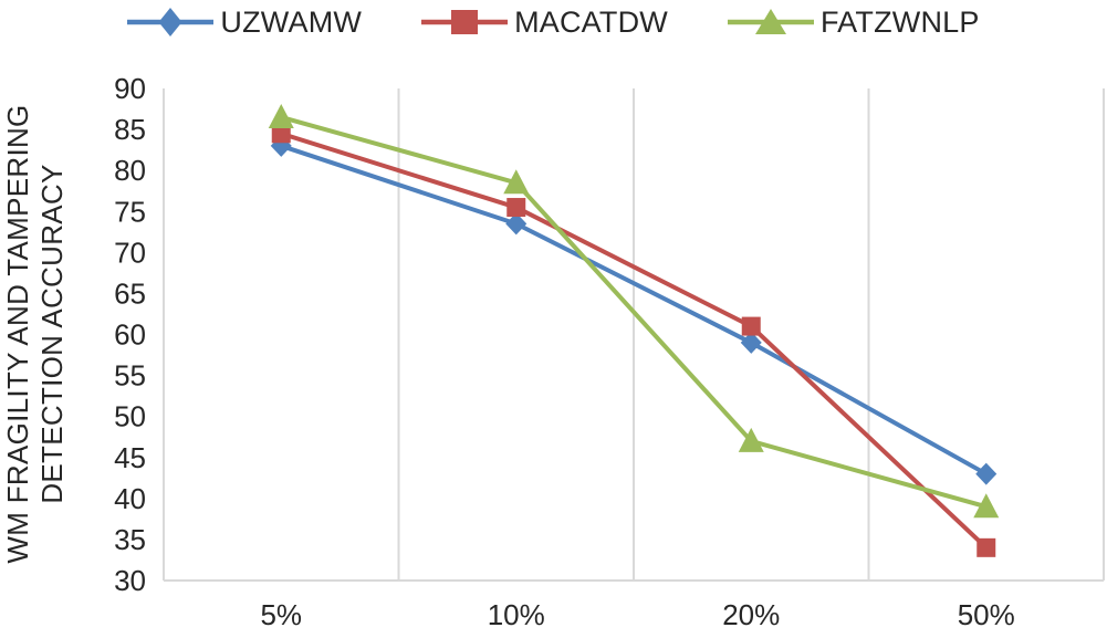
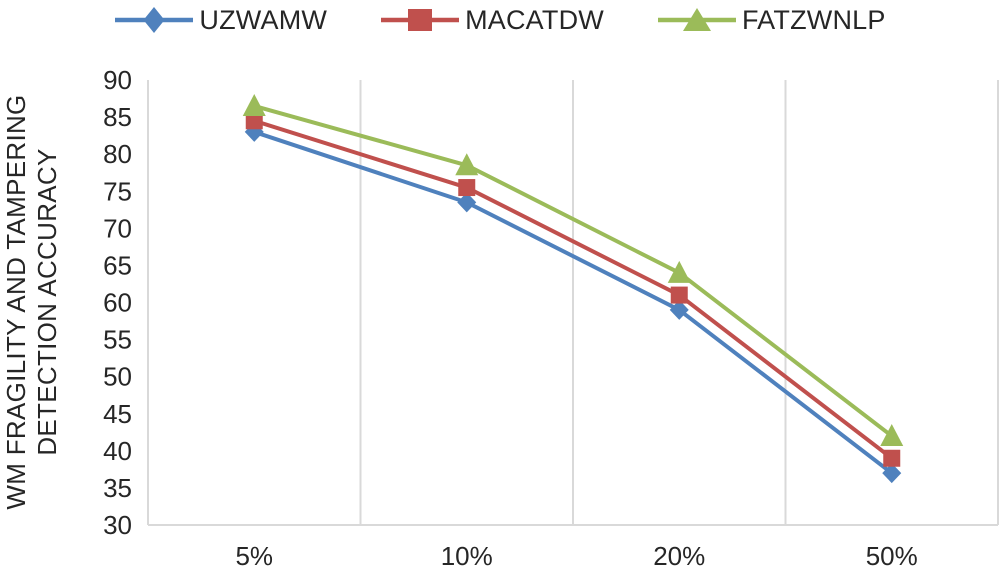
FATZWNLP/20%: 47 -> 64
UZWAMW/50%: 43 -> 37
MACATDW/50%: 34 -> 39
FATZWNLP/50%: 39 -> 42
